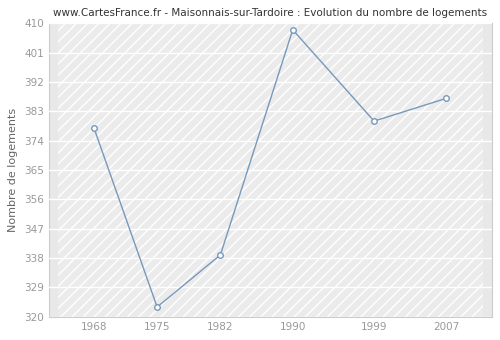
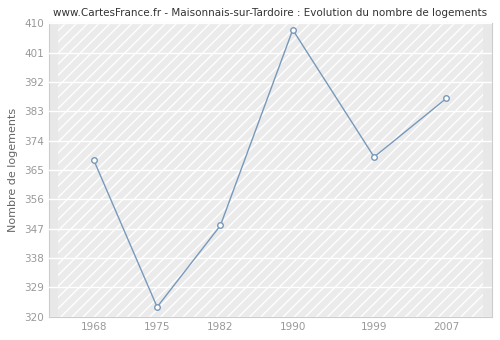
1968: 378 -> 368
1982: 339 -> 348
1999: 380 -> 369
